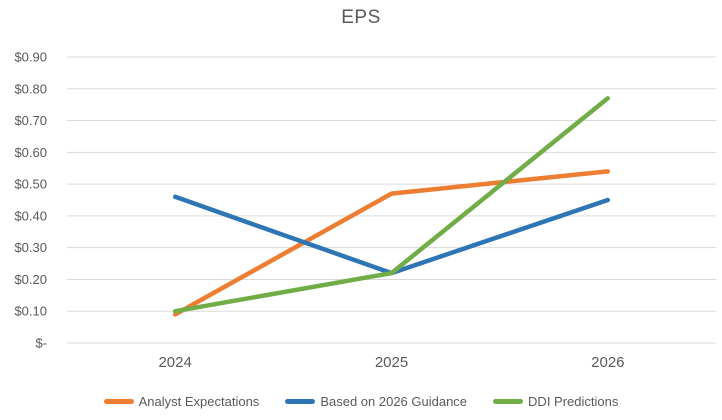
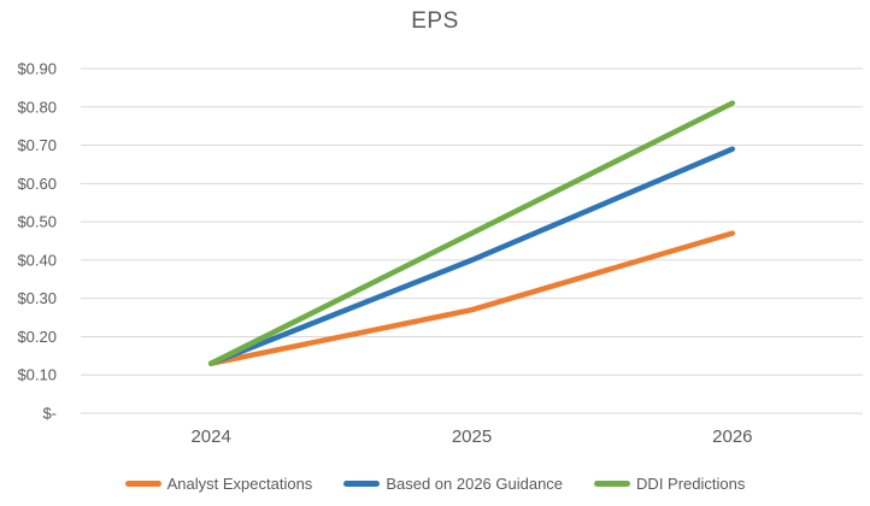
Analyst Expectations/2024: $0.09 -> $0.13
Based on 2026 Guidance/2024: $0.46 -> $0.13
DDI Predictions/2024: $0.10 -> $0.13
Analyst Expectations/2025: $0.47 -> $0.27
Based on 2026 Guidance/2025: $0.22 -> $0.40
DDI Predictions/2025: $0.22 -> $0.47
Analyst Expectations/2026: $0.54 -> $0.47
Based on 2026 Guidance/2026: $0.45 -> $0.69
DDI Predictions/2026: $0.77 -> $0.81
